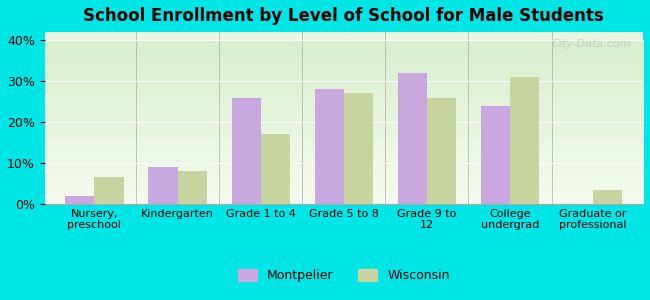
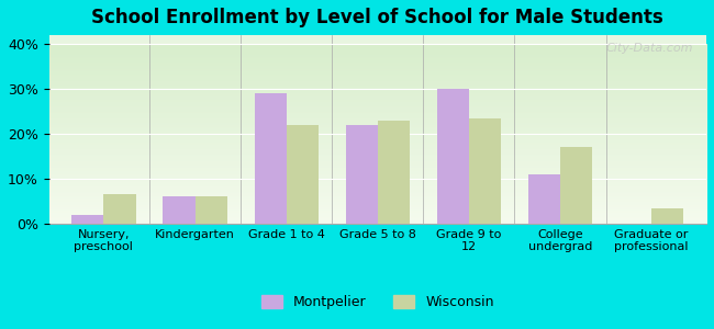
Montpelier/Kindergarten: 9% -> 6%
Wisconsin/Kindergarten: 8.0% -> 6.0%
Montpelier/Grade 1 to 4: 26% -> 29%
Wisconsin/Grade 1 to 4: 17.0% -> 22.0%
Montpelier/Grade 5 to 8: 28% -> 22%
Wisconsin/Grade 5 to 8: 27.0% -> 23.0%
Montpelier/Grade 9 to 12: 32% -> 30%
Wisconsin/Grade 9 to 12: 26.0% -> 23.5%
Montpelier/College undergrad: 24% -> 11%
Wisconsin/College undergrad: 31.0% -> 17.0%
